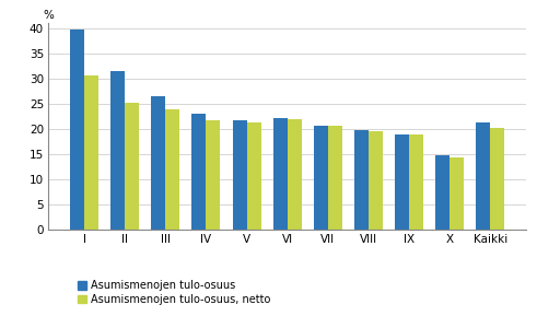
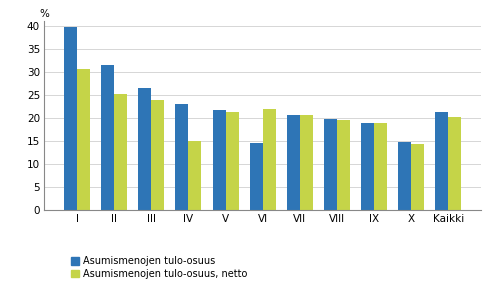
Asumismenojen tulo-osuus, netto/IV: 21.8 -> 15.0
Asumismenojen tulo-osuus/VI: 22.2 -> 14.5
